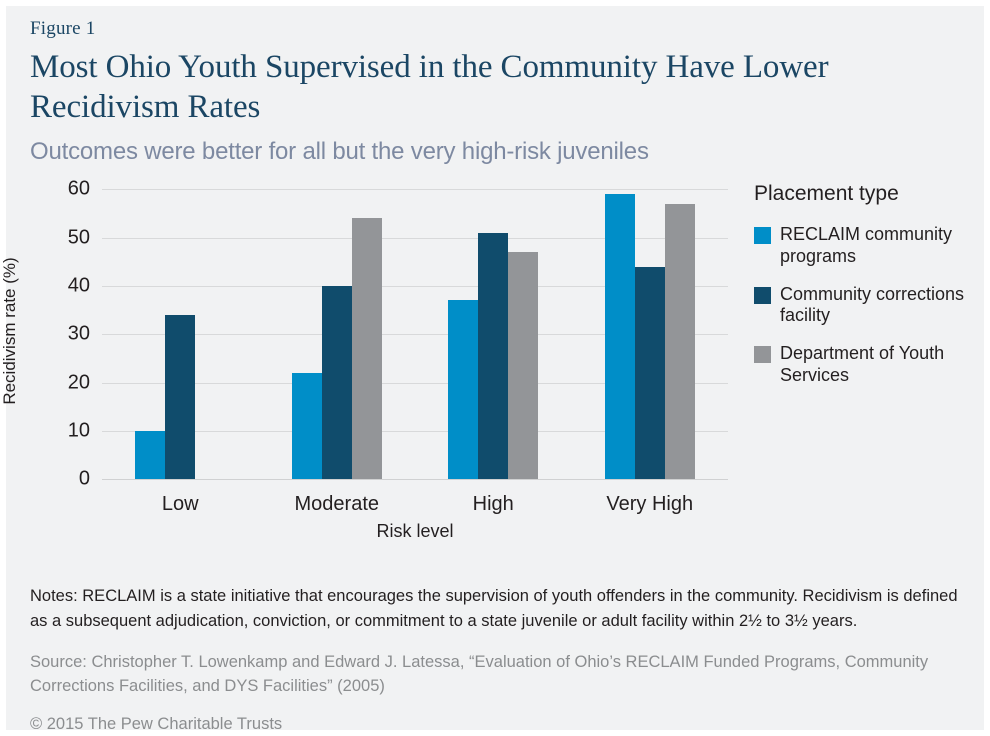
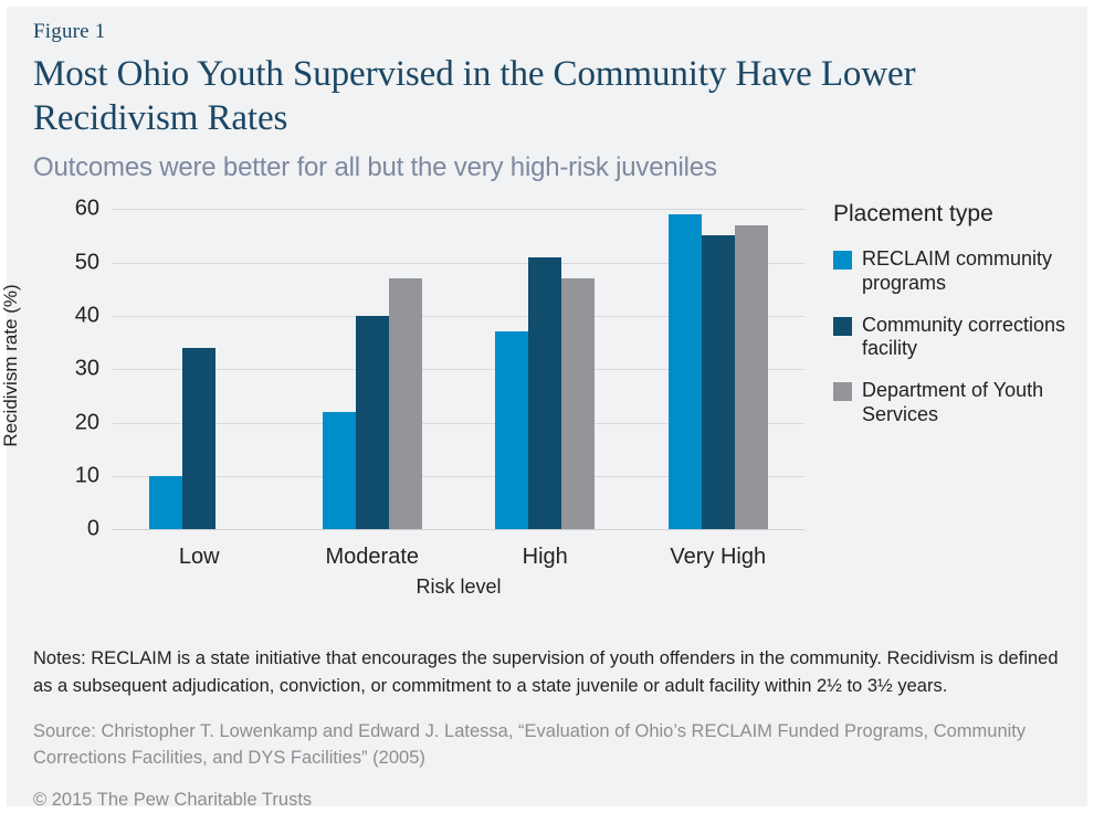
Department of Youth Services/Moderate: 54 -> 47
Community corrections facility/Very High: 44 -> 55
